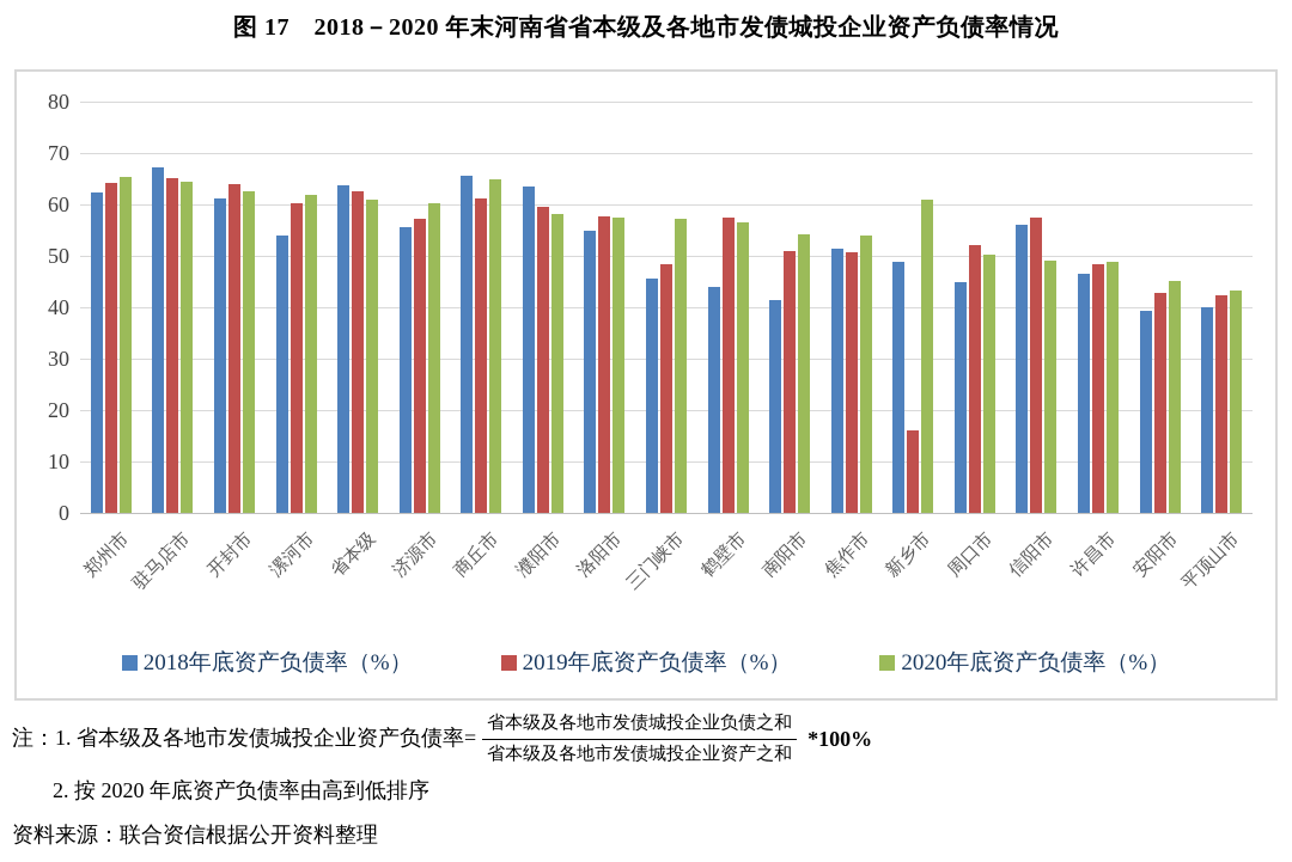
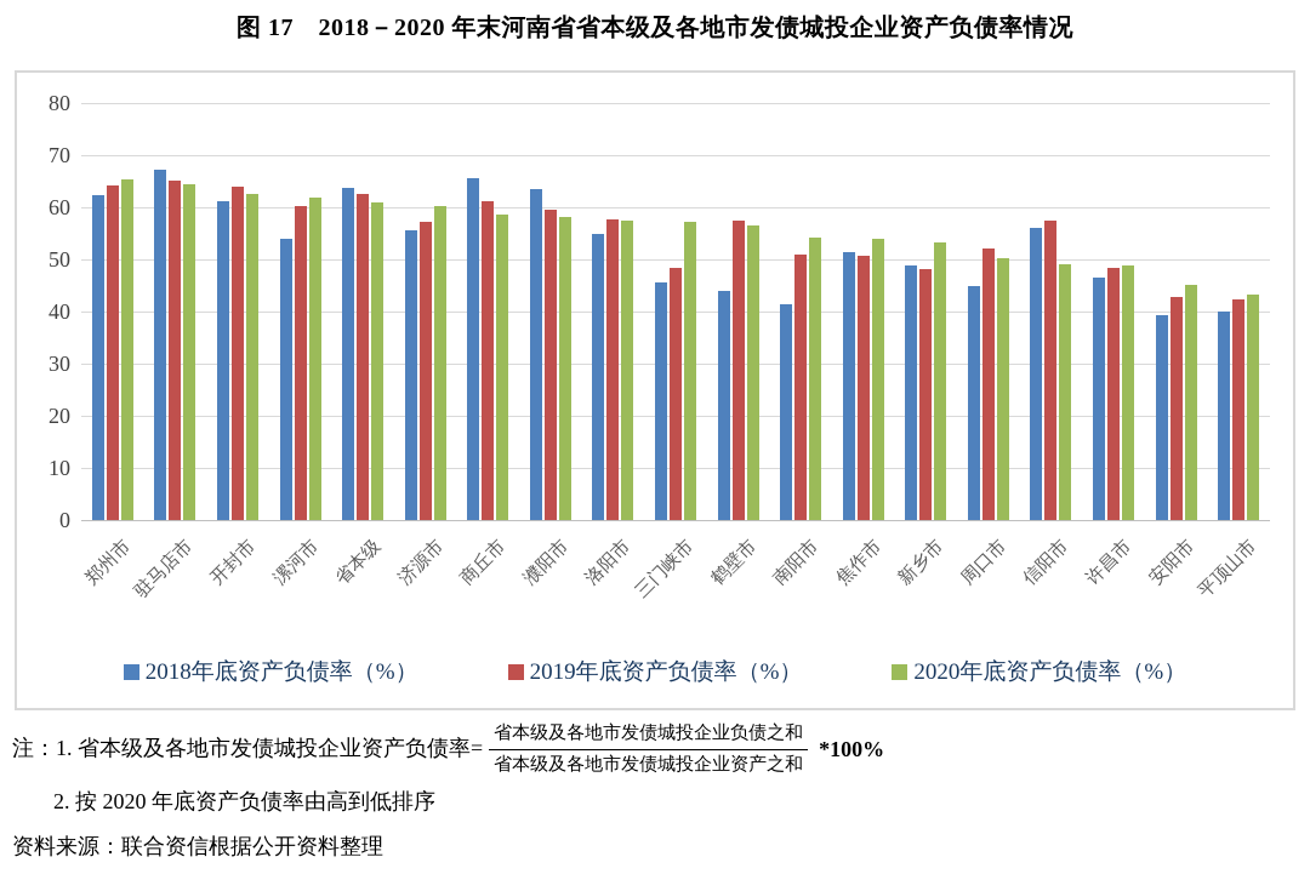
2020年底资产负债率（%）/商丘市: 65 -> 58
2019年底资产负债率（%）/新乡市: 16 -> 48
2020年底资产负债率（%）/新乡市: 61 -> 53
